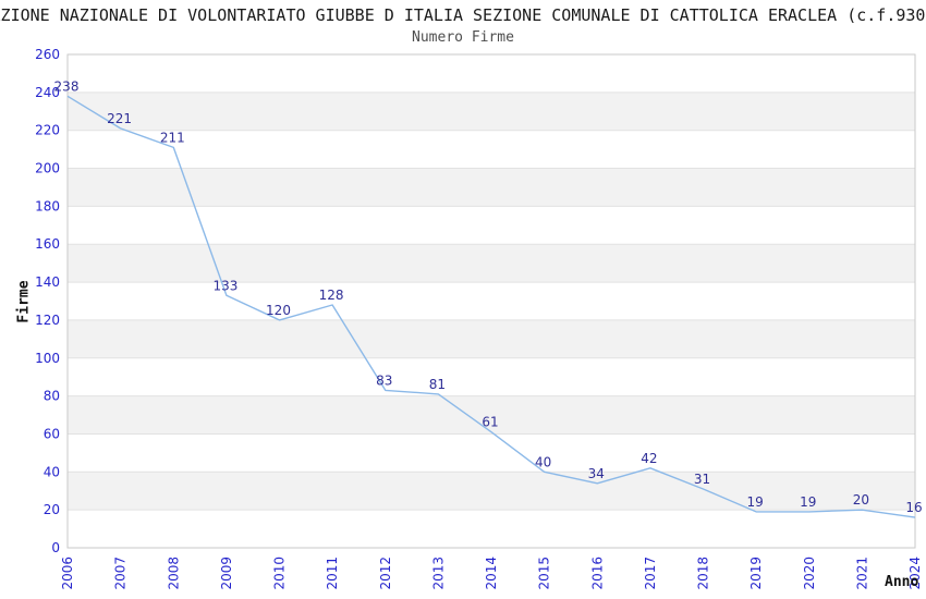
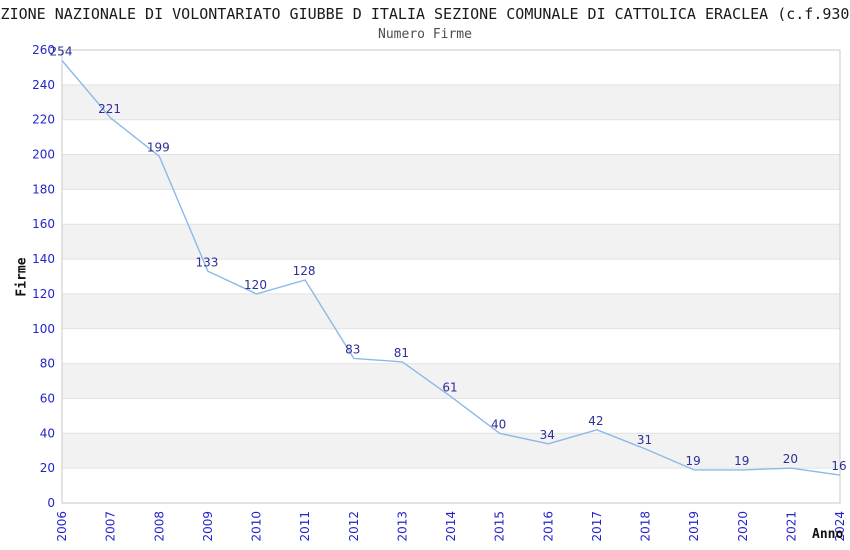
2006: 238 -> 254
2008: 211 -> 199
